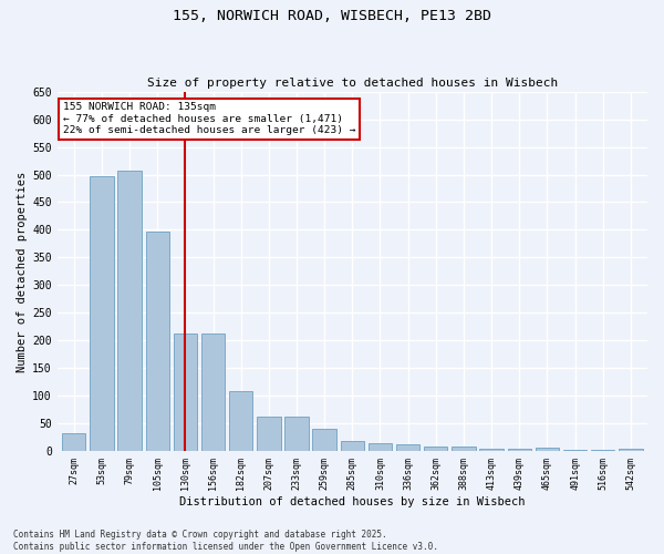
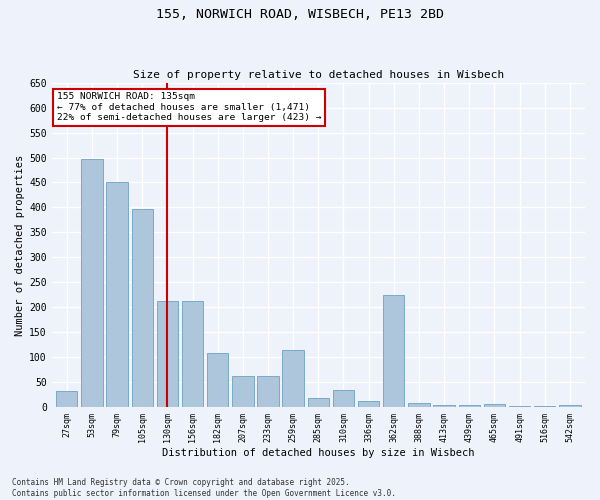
79sqm: 507 -> 450
259sqm: 40 -> 115
310sqm: 15 -> 35
362sqm: 9 -> 225
